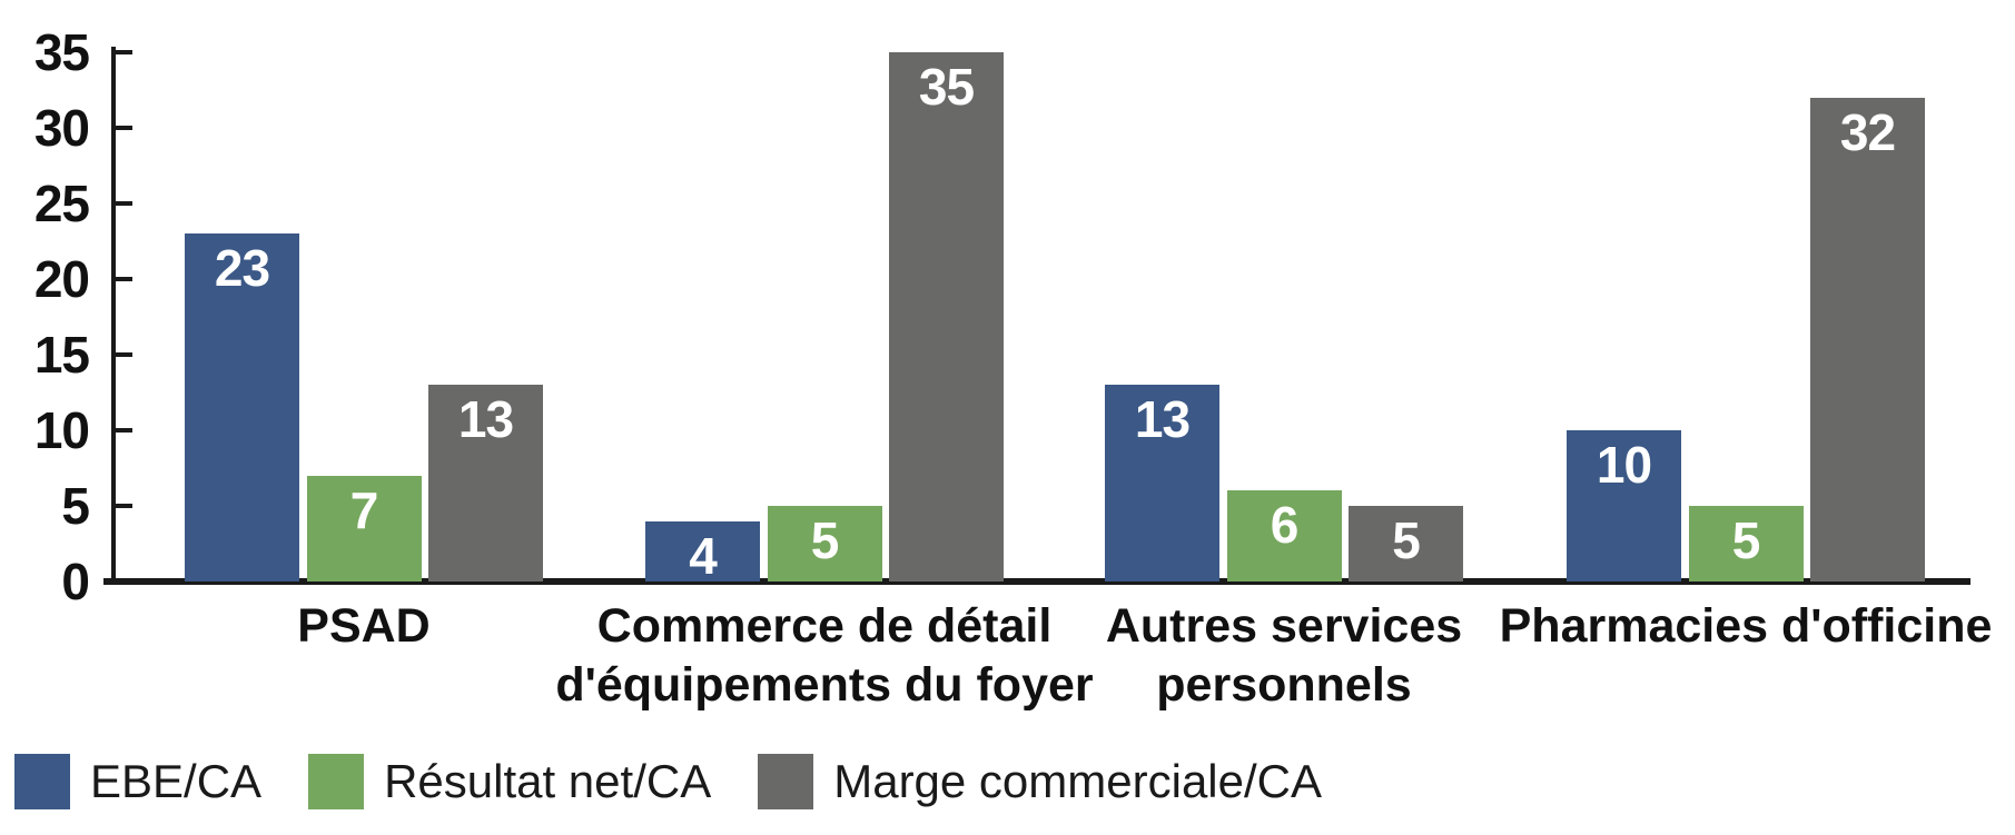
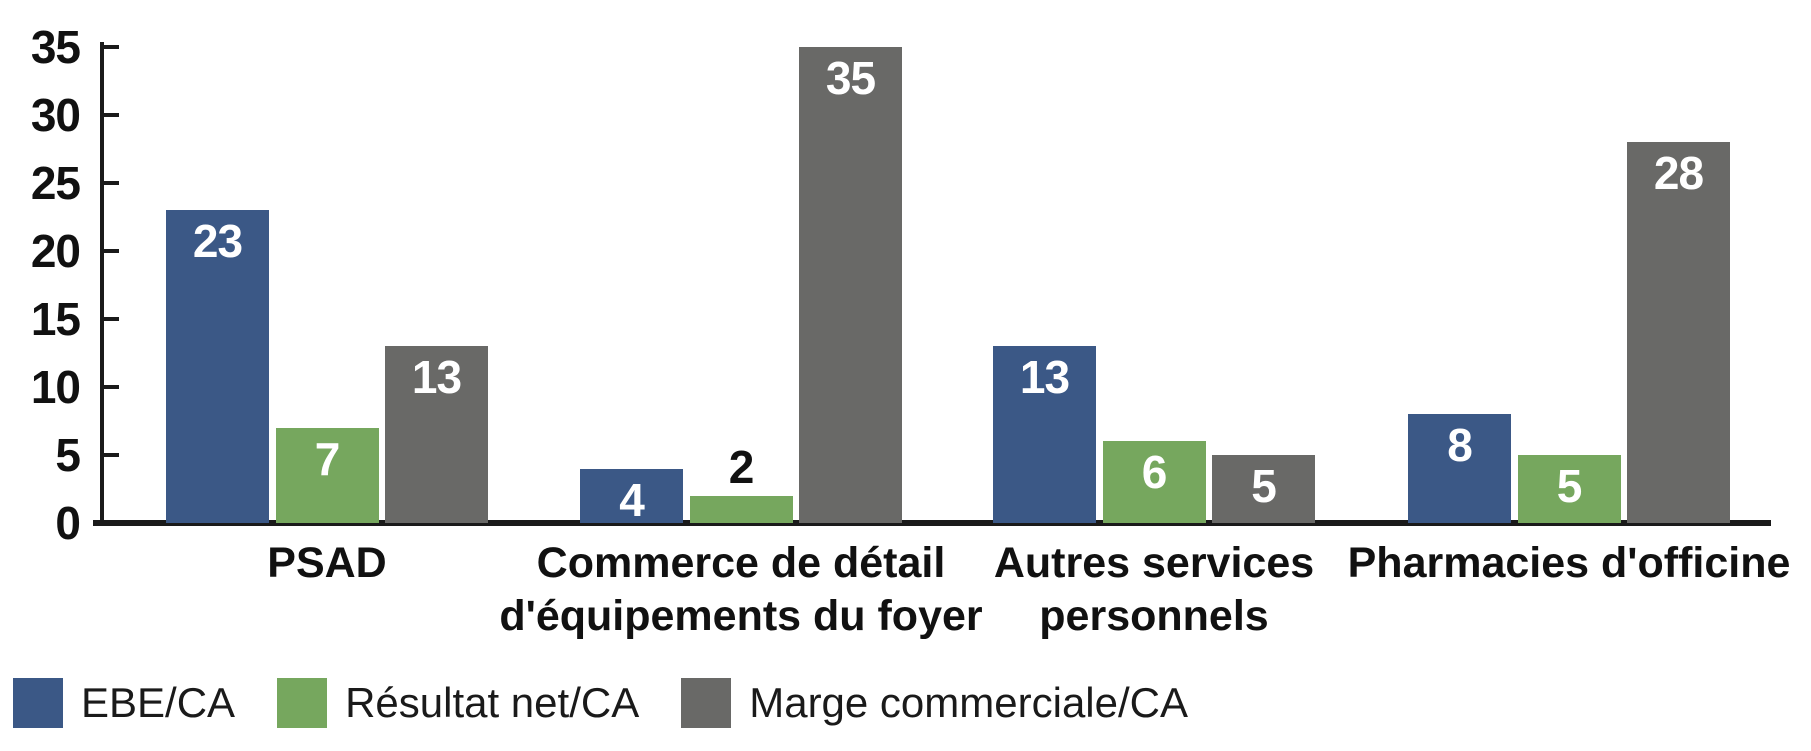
Résultat net/CA/Commerce de détail d'équipements du foyer: 5 -> 2
EBE/CA/Pharmacies d'officine: 10 -> 8
Marge commerciale/CA/Pharmacies d'officine: 32 -> 28
